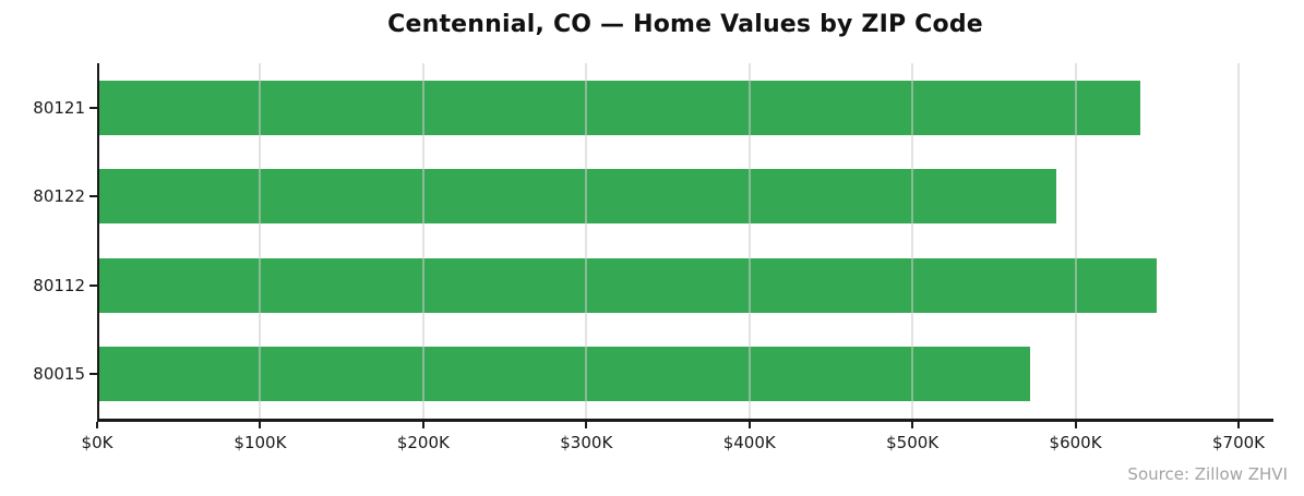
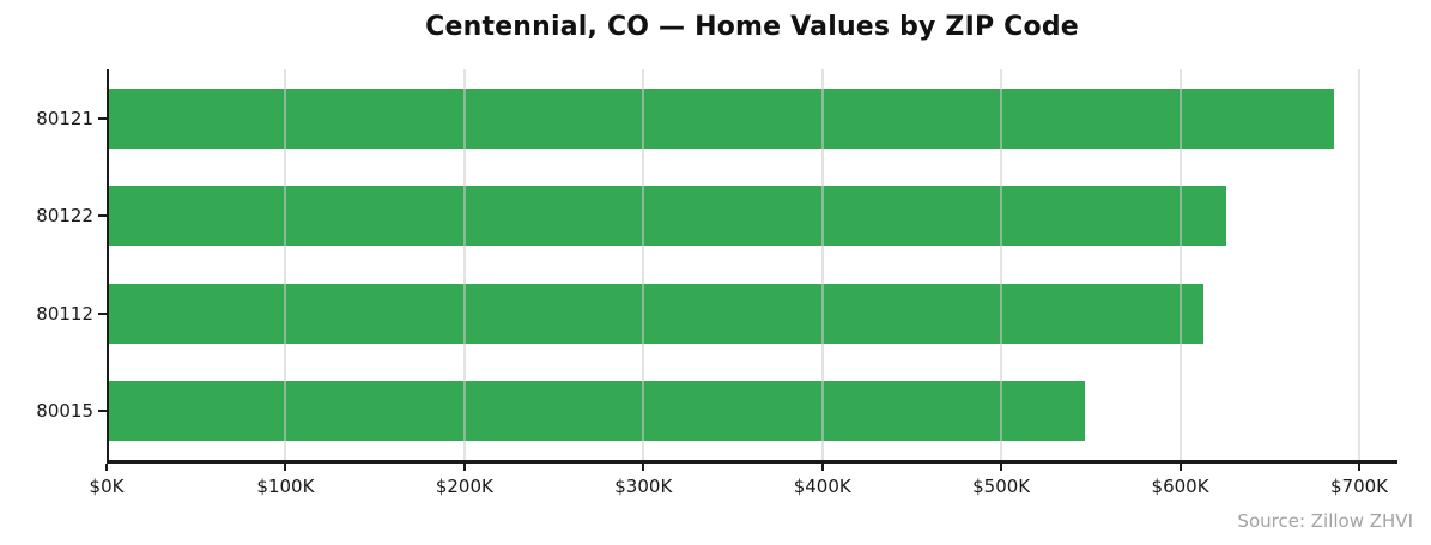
80121: $640K -> $686K
80122: $588K -> $626K
80112: $650K -> $613K
80015: $572K -> $547K
